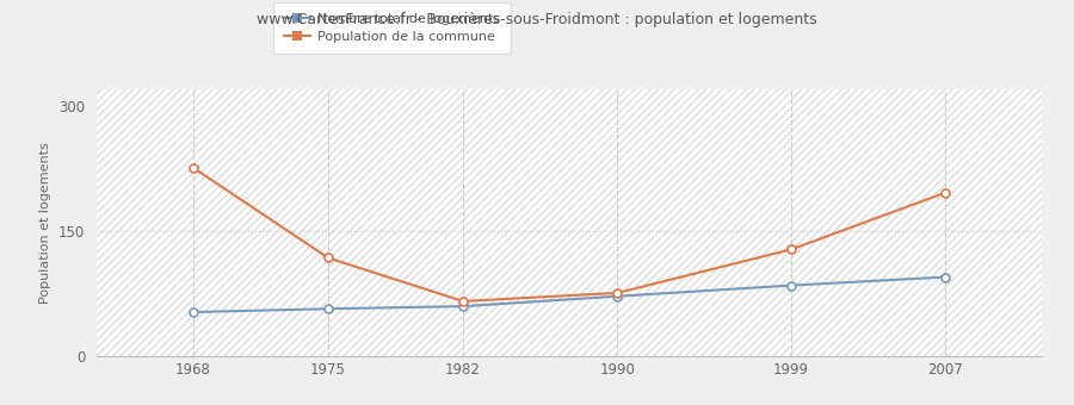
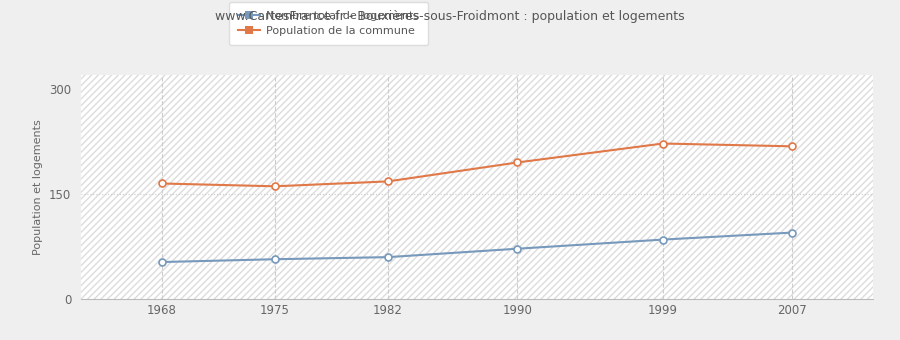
Population de la commune/1968: 226 -> 165
Population de la commune/1975: 118 -> 161
Population de la commune/1982: 66 -> 168
Population de la commune/1990: 76 -> 195
Population de la commune/1999: 128 -> 222
Population de la commune/2007: 196 -> 218
